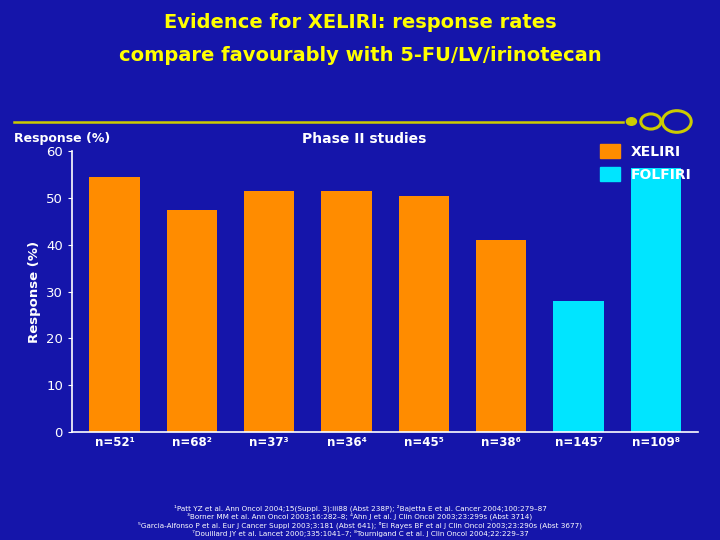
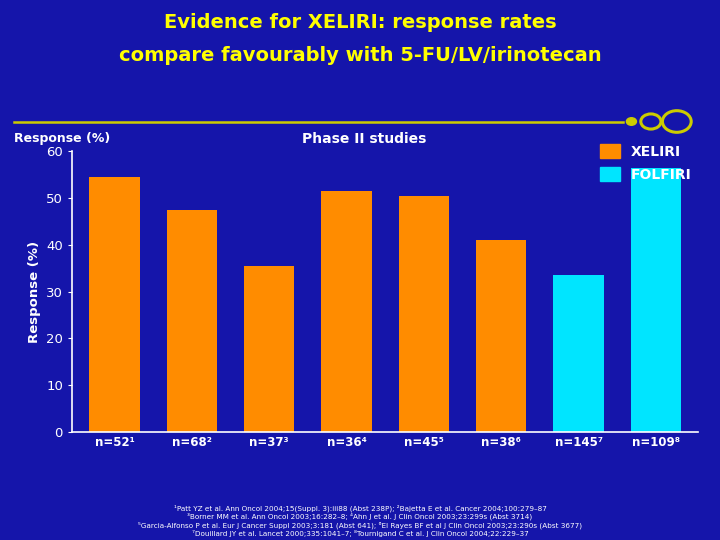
n=37³: 51.5 -> 35.5
n=145⁷: 28.0 -> 33.5
